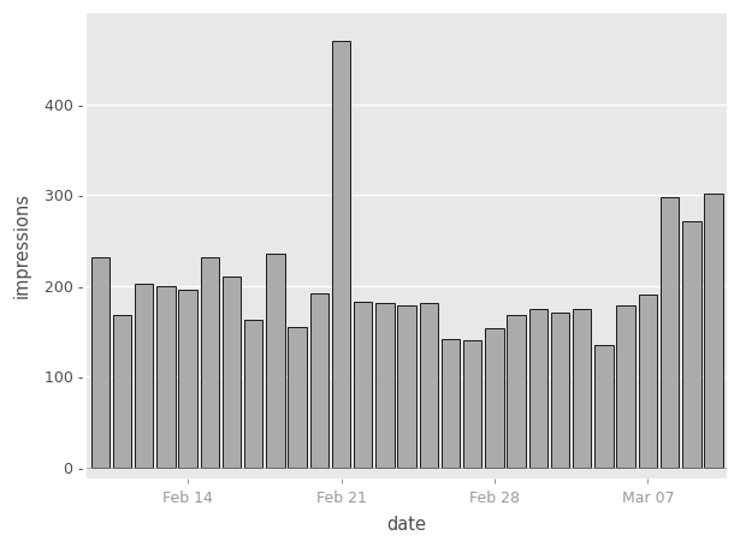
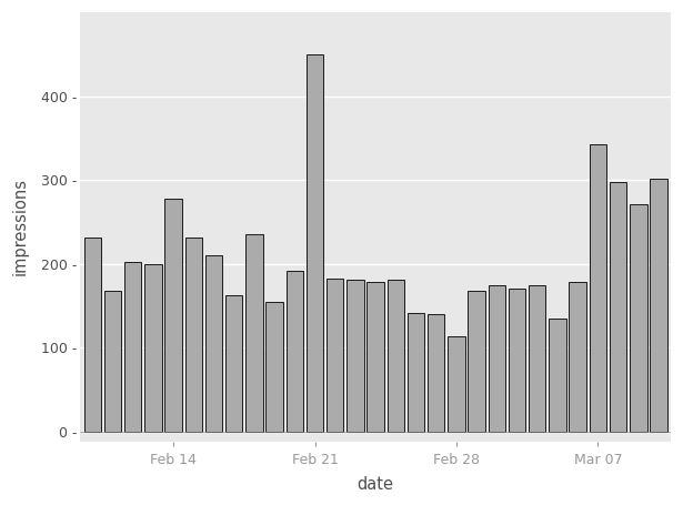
Feb 14: 196 - -> 278 -
Feb 21: 470 - -> 450 -
Feb 28: 153 - -> 114 -
Mar 07: 191 - -> 342 -
